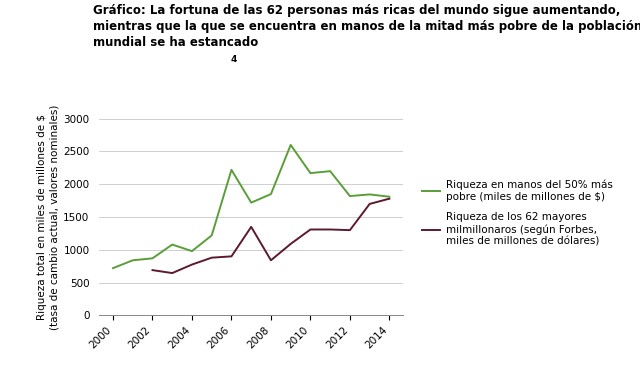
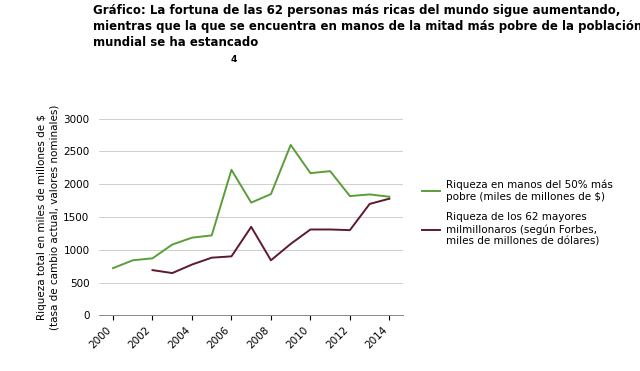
Riqueza en manos del 50% más pobre (miles de millones de $)/2004: 980 -> 1180
